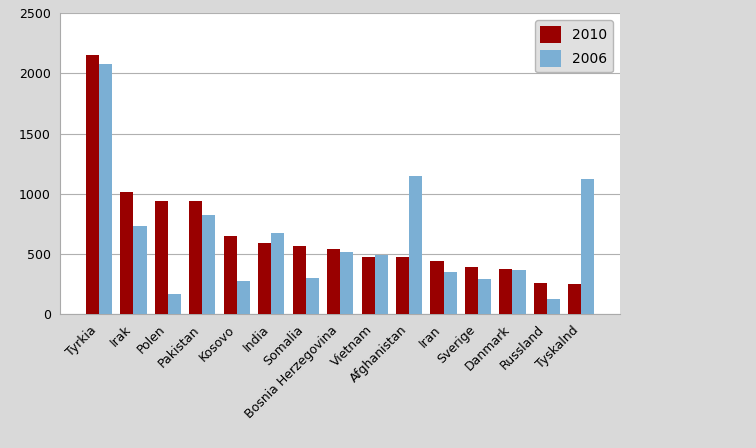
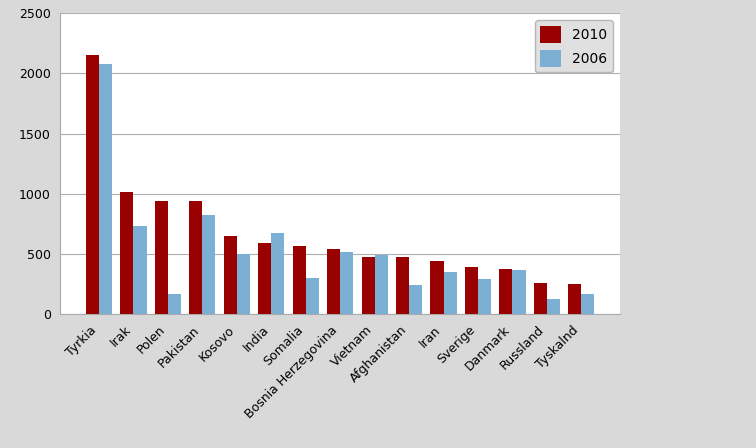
2006/Kosovo: 270 -> 500
2006/Afghanistan: 1150 -> 240
2006/Tyskalnd: 1120 -> 160
